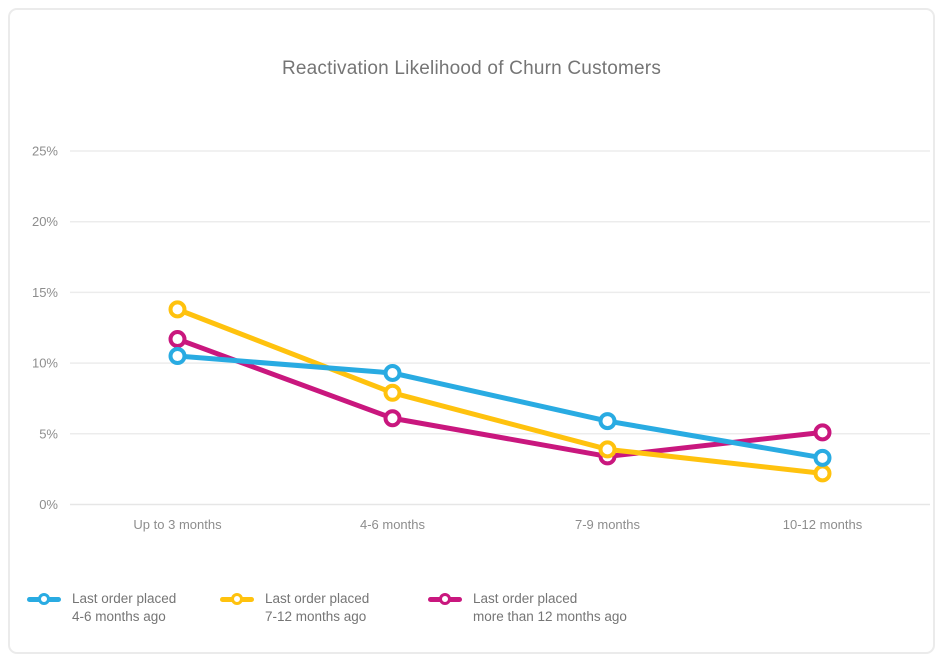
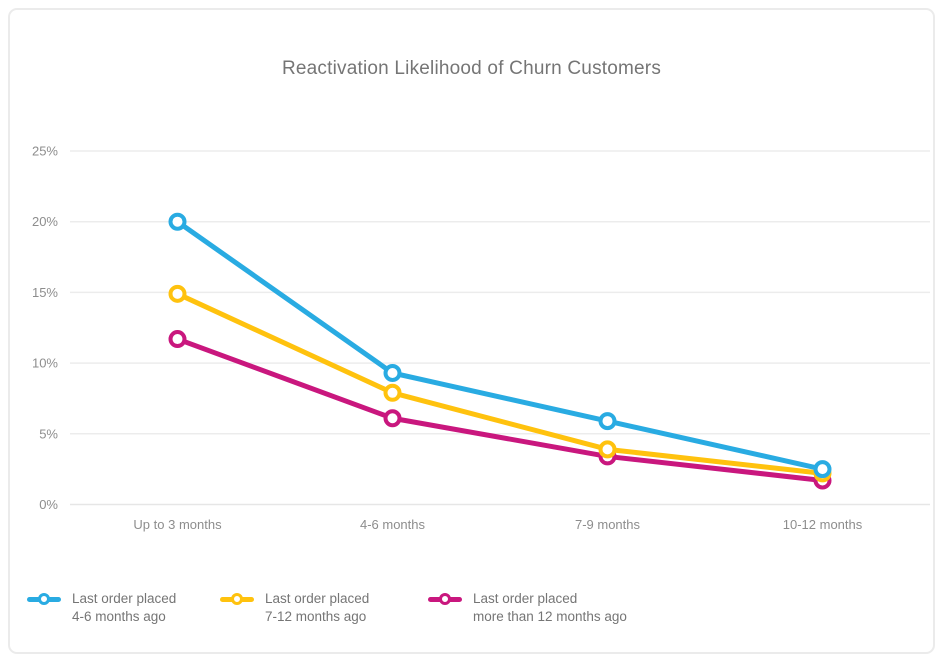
Last order placed 4-6 months ago/Up to 3 months: 10.5% -> 20.0%
Last order placed 7-12 months ago/Up to 3 months: 13.8% -> 14.9%
Last order placed 4-6 months ago/10-12 months: 3.3% -> 2.5%
Last order placed more than 12 months ago/10-12 months: 5.1% -> 1.7%
